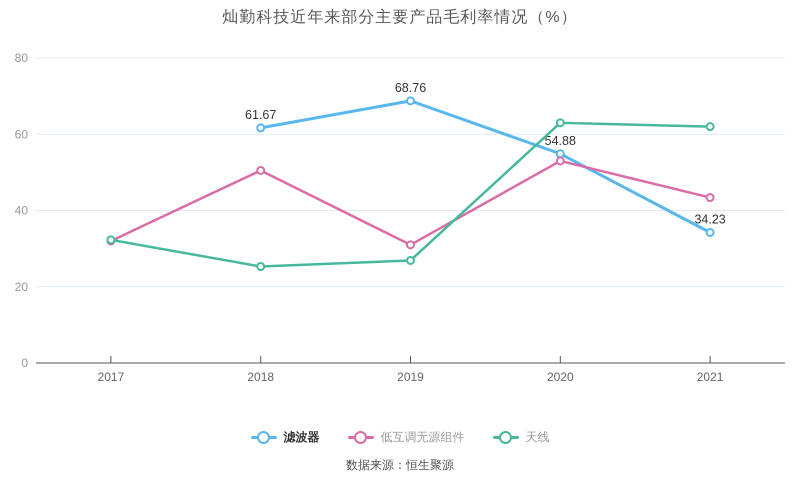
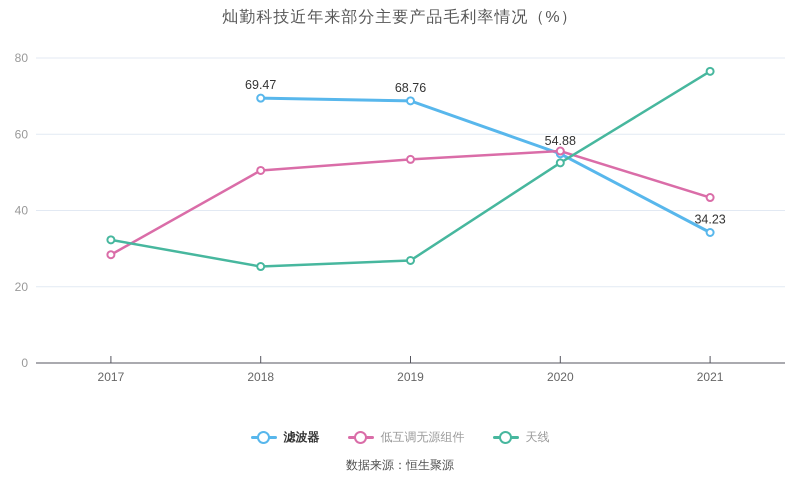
低互调无源组件/2017: 32 -> 28
滤波器/2018: 61.67 -> 69.47
低互调无源组件/2019: 31 -> 53
低互调无源组件/2020: 53 -> 56
天线/2020: 63 -> 52
天线/2021: 62 -> 76
